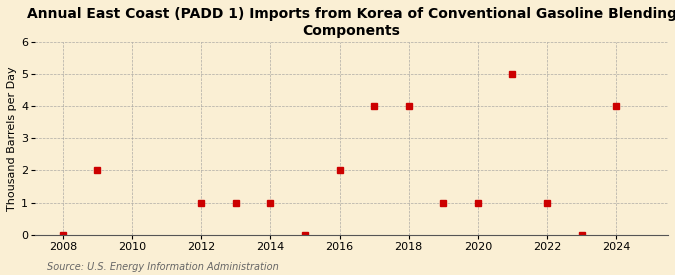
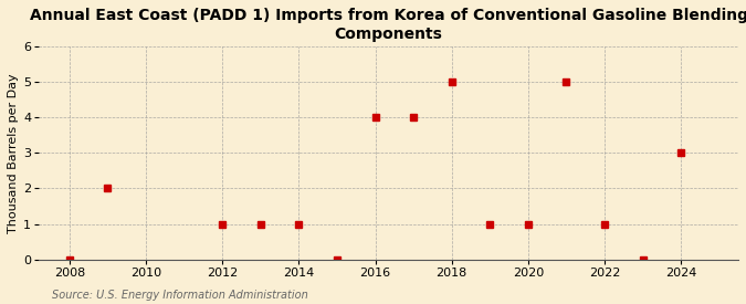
2016: 2 -> 4
2018: 4 -> 5
2024: 4 -> 3
